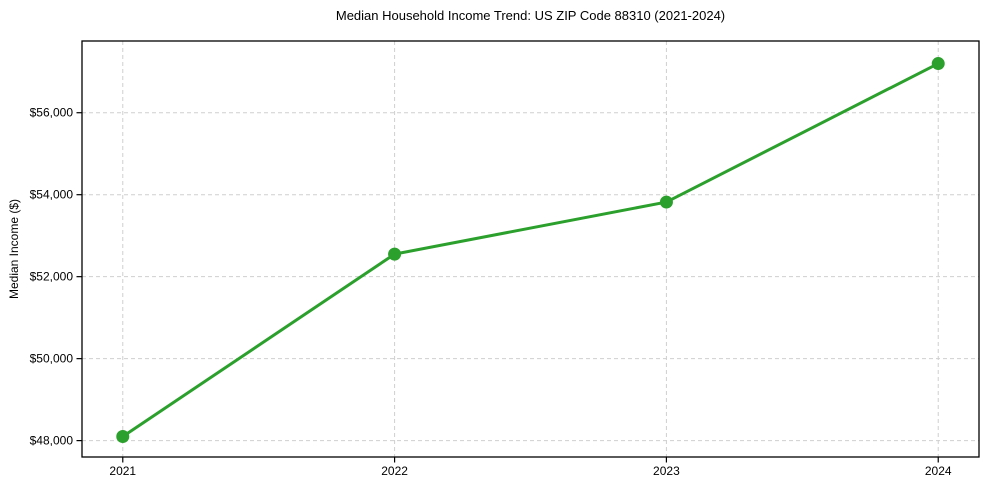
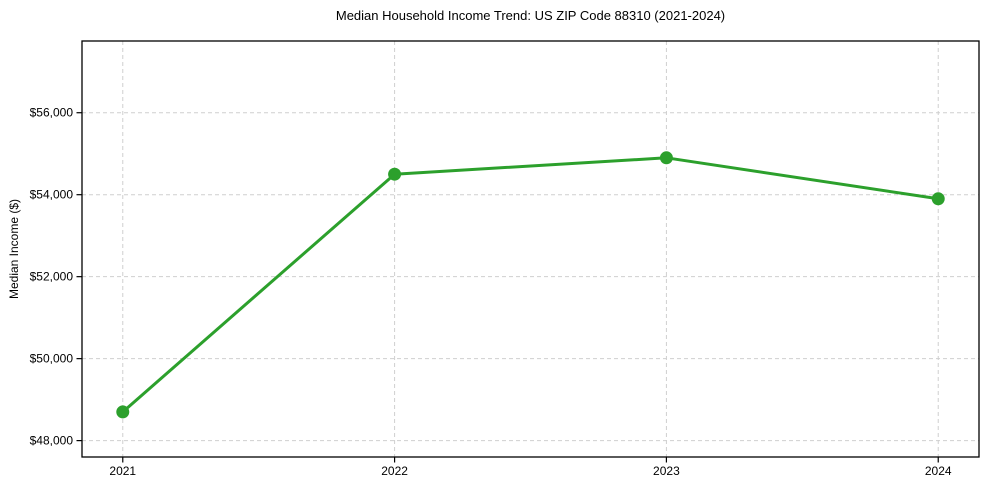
2021: $48100 -> $48700
2022: $52600 -> $54500
2023: $53800 -> $54900
2024: $57200 -> $53900
